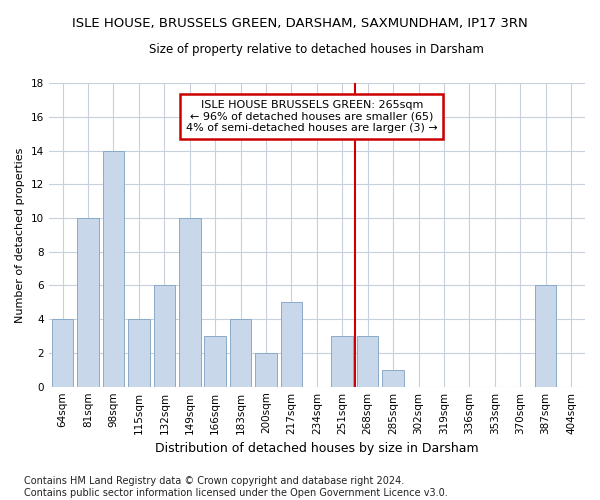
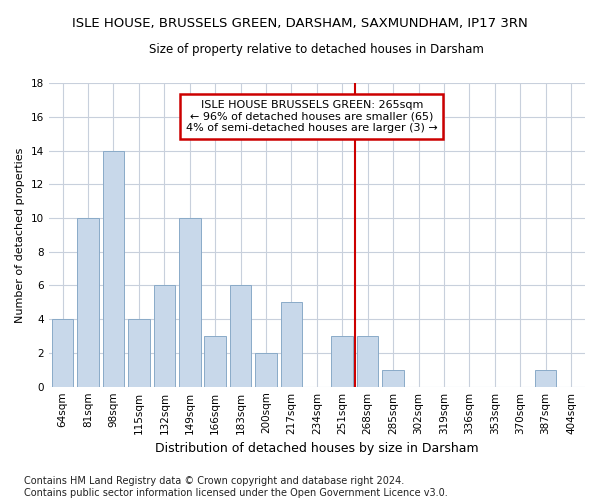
183sqm: 4 -> 6
387sqm: 6 -> 1
